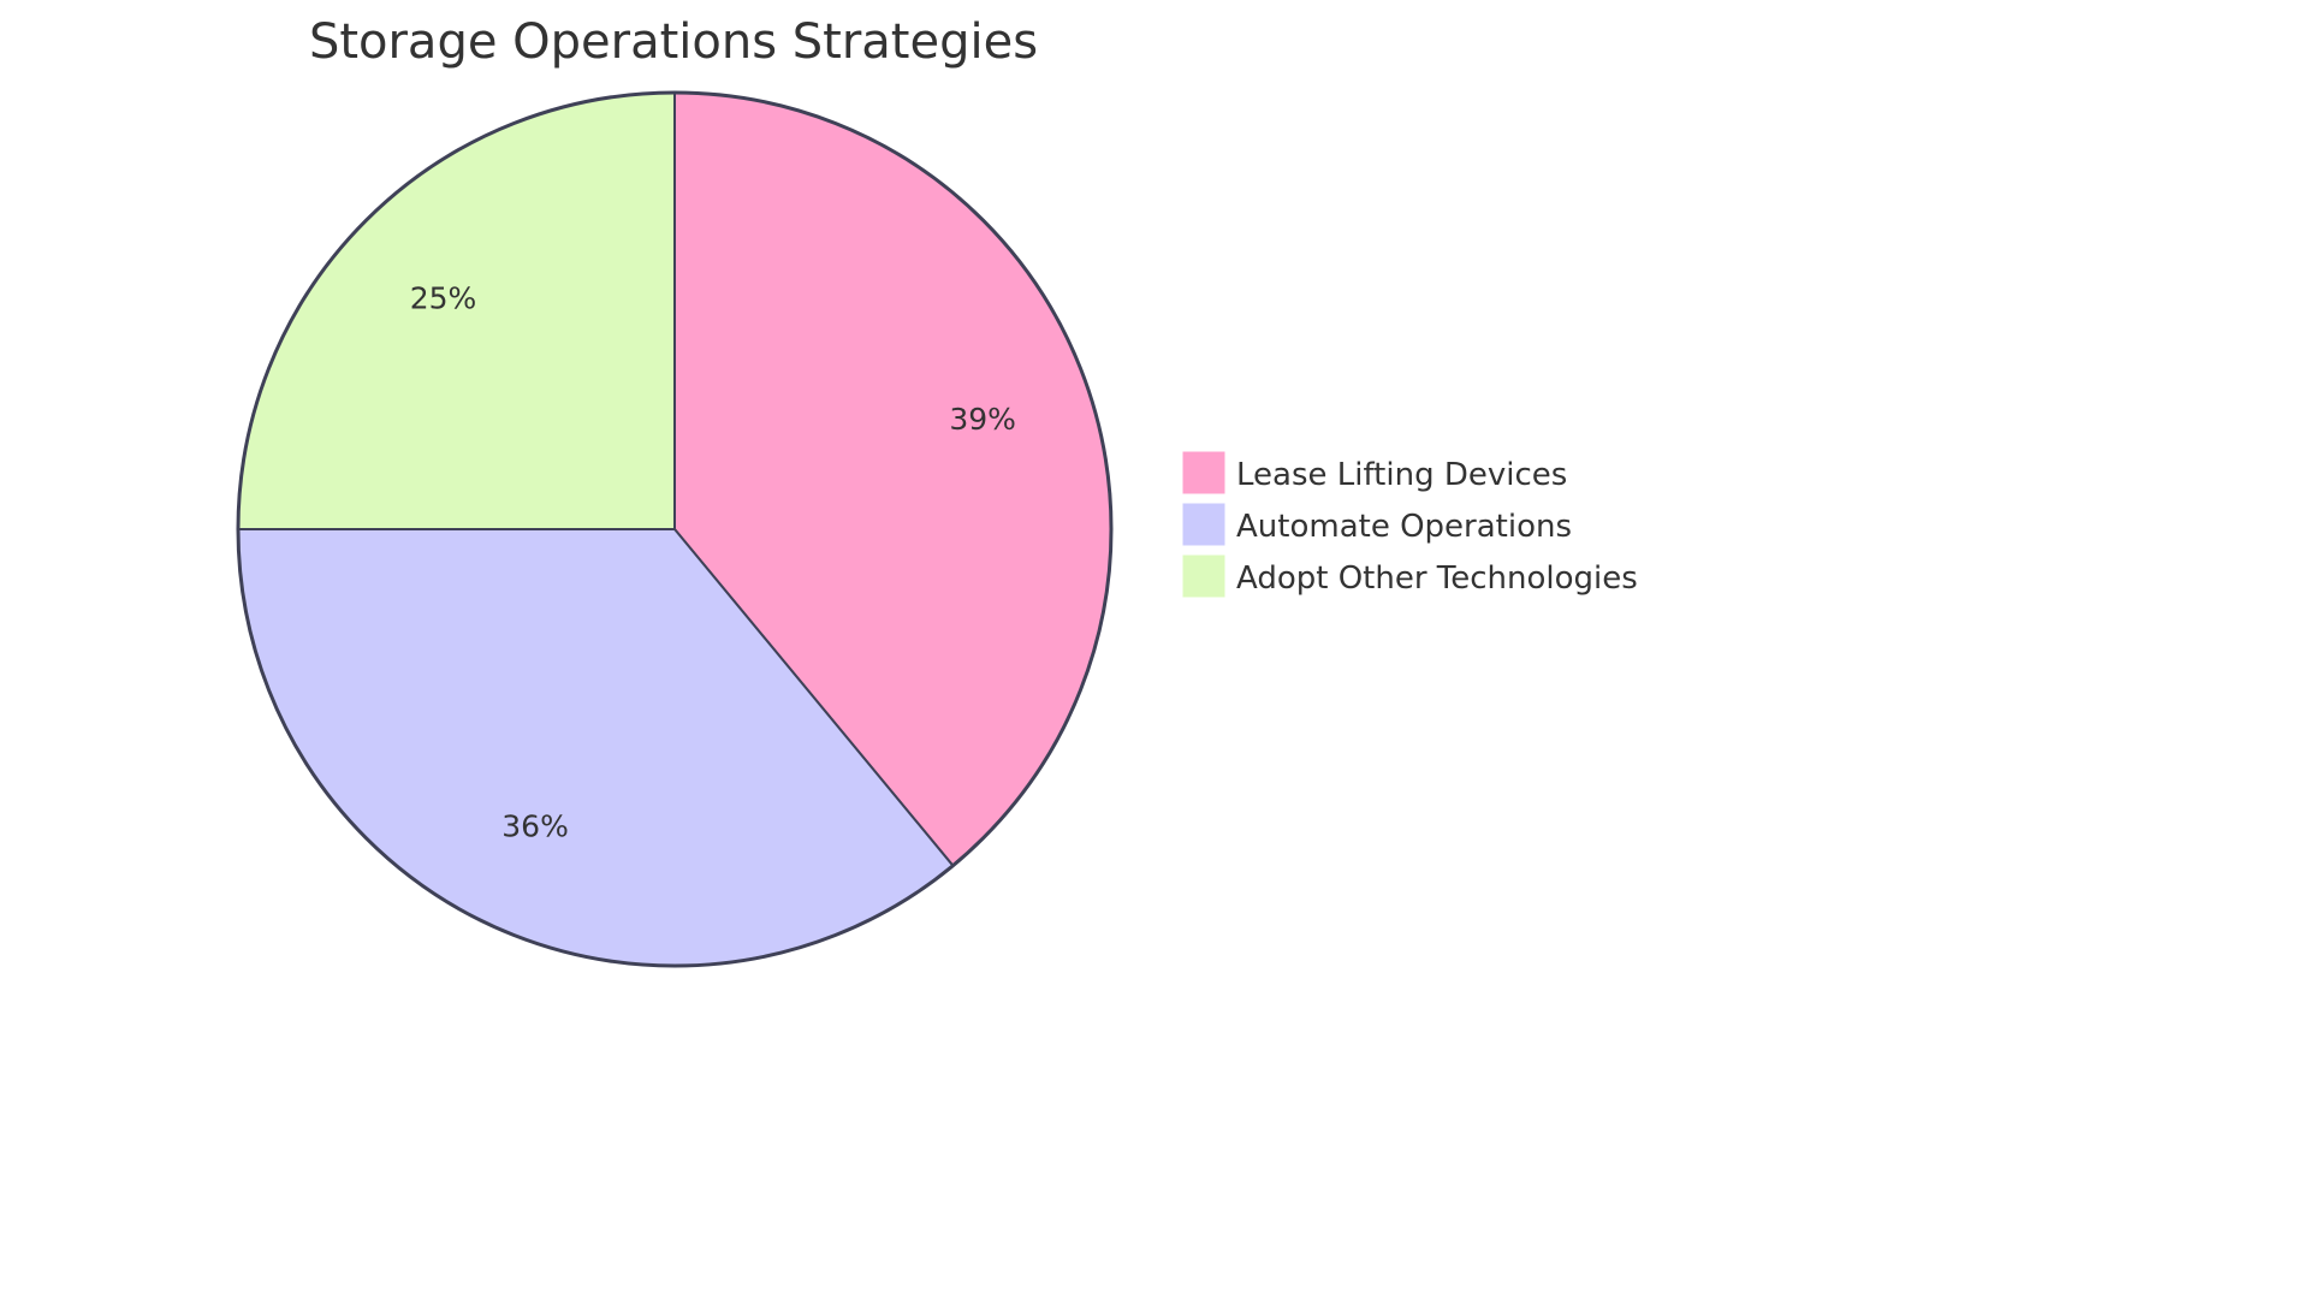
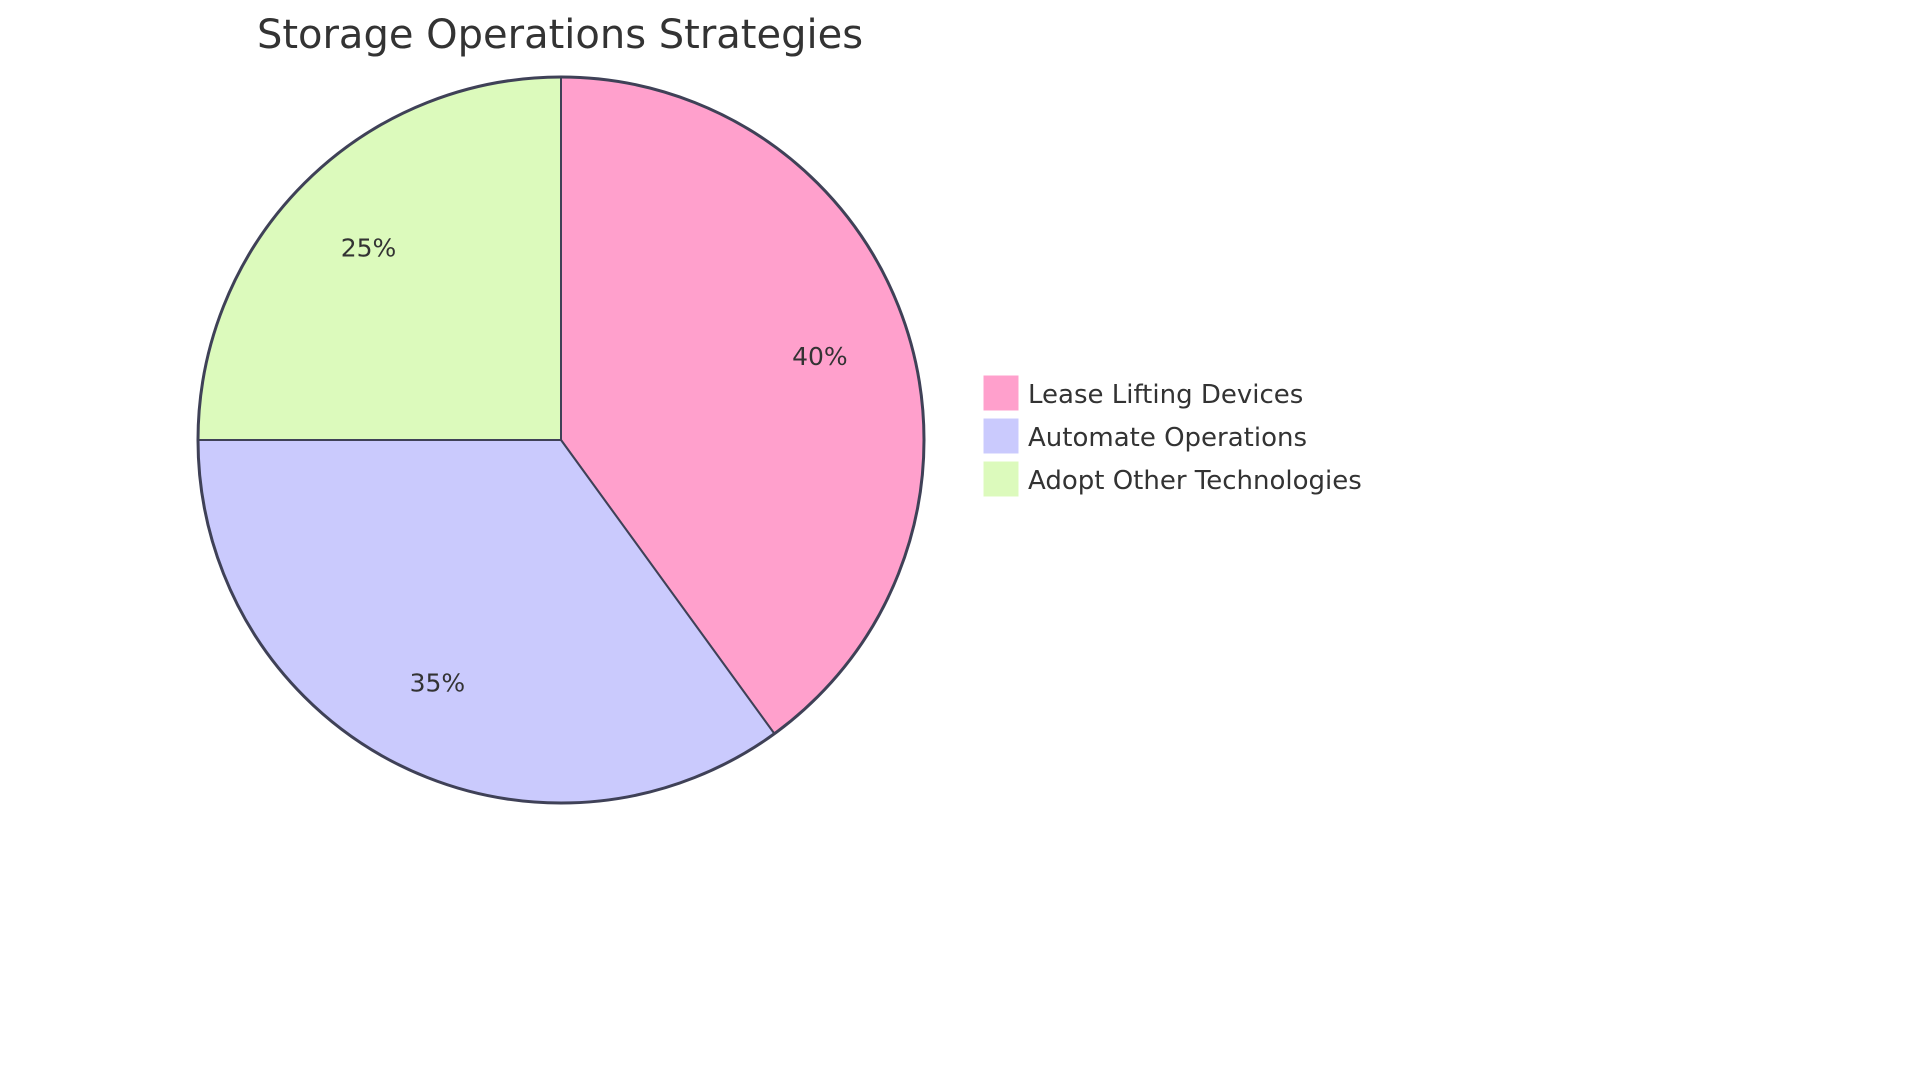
Lease Lifting Devices: 39% -> 40%
Automate Operations: 36% -> 35%
